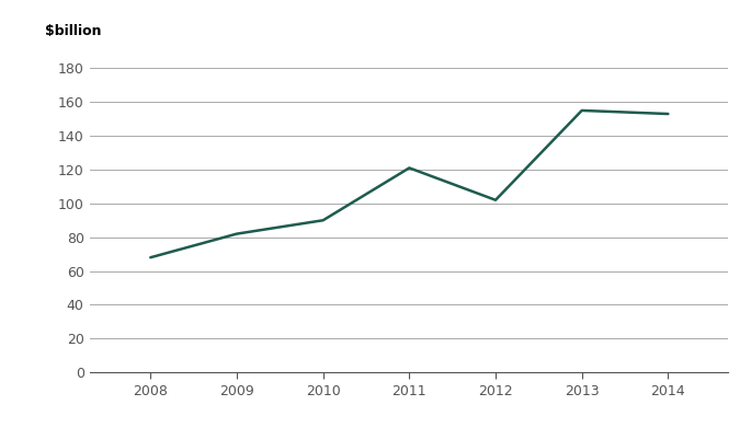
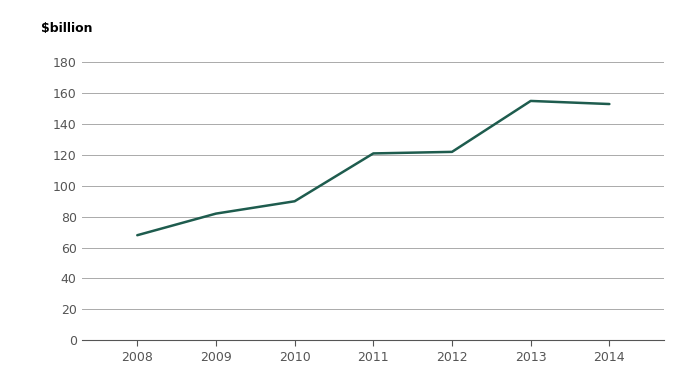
2012: 102 -> 122
